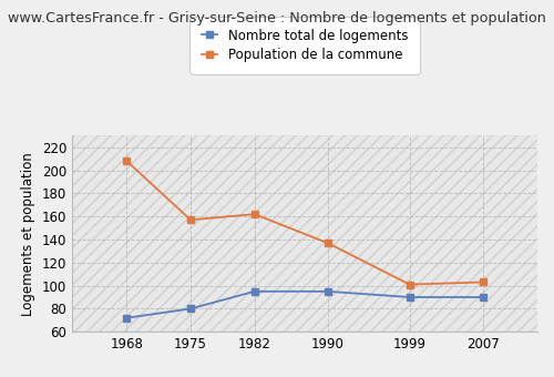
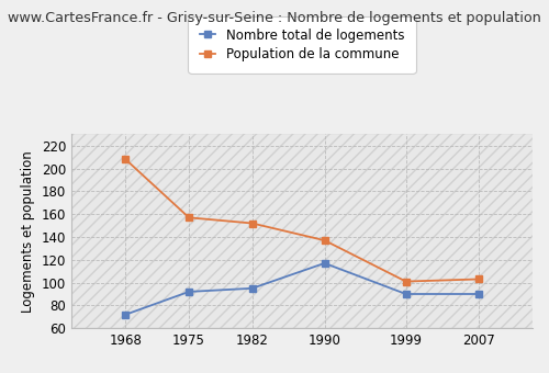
Nombre total de logements/1975: 80 -> 92
Population de la commune/1982: 162 -> 152
Nombre total de logements/1990: 95 -> 117
